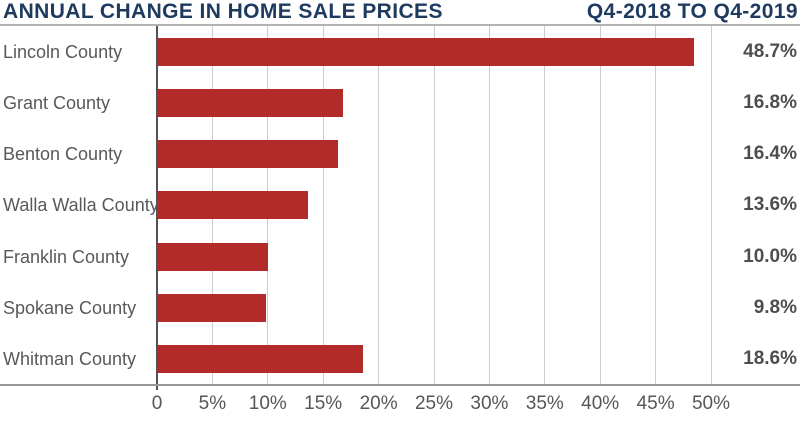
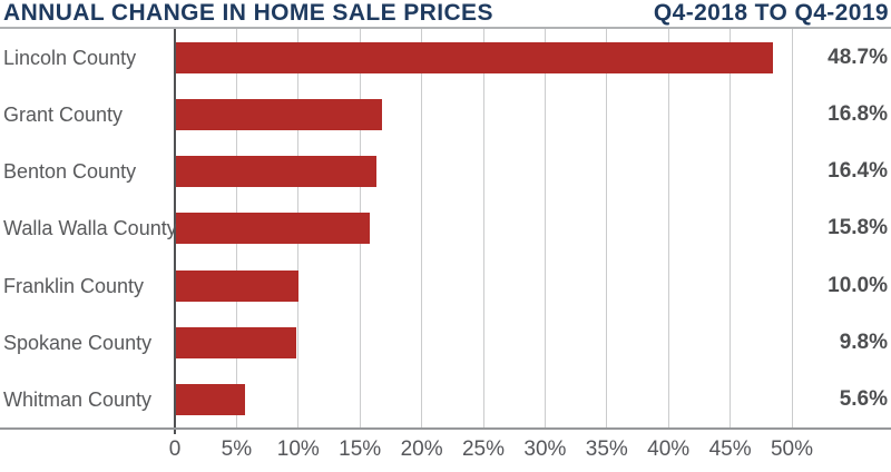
Walla Walla County: 13.6% -> 15.8%
Whitman County: 18.6% -> 5.6%
